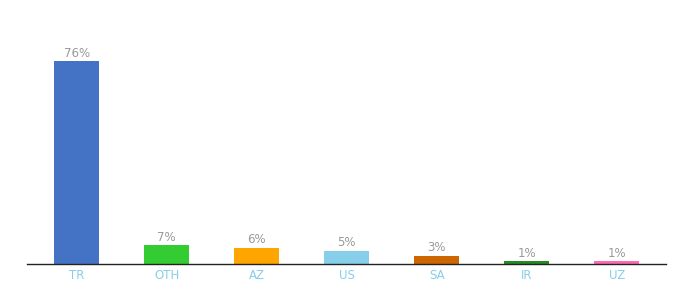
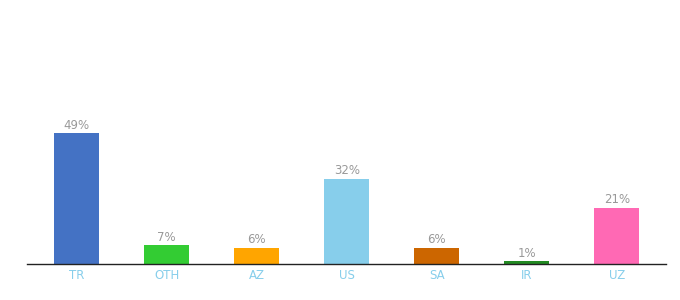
TR: 76% -> 49%
US: 5% -> 32%
SA: 3% -> 6%
UZ: 1% -> 21%
